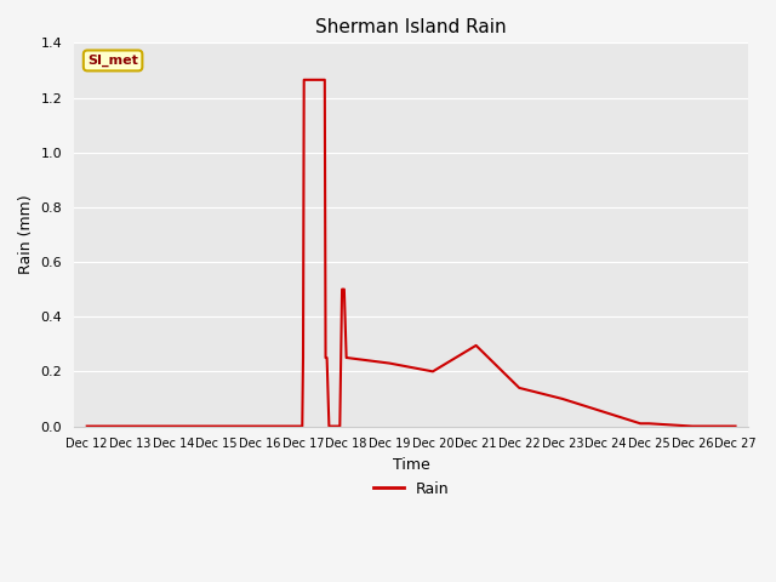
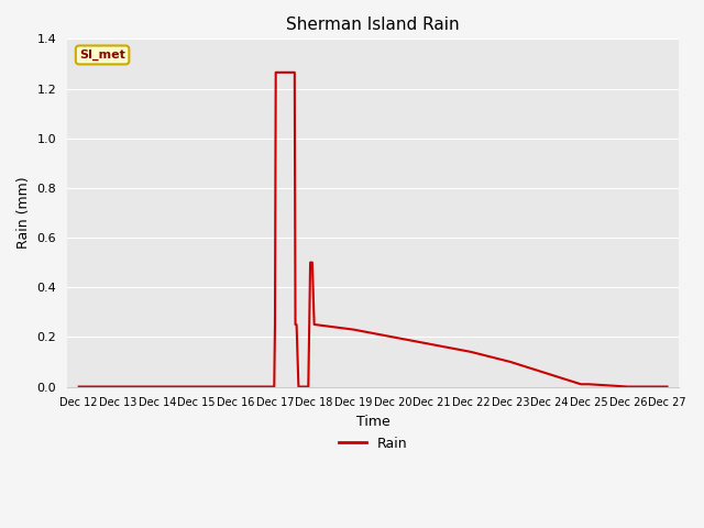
Dec 21: 0.295 -> 0.170
